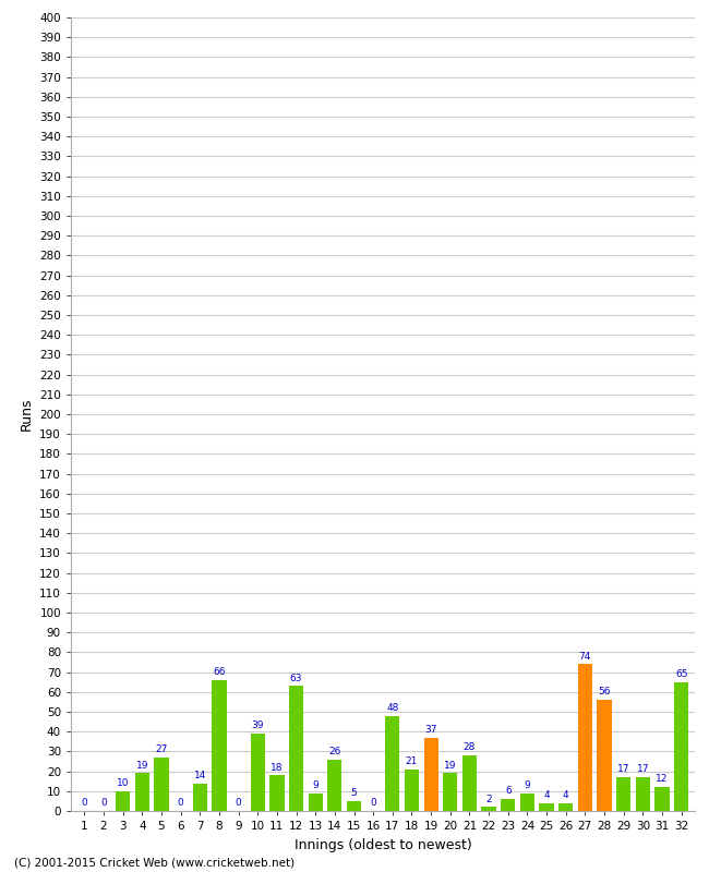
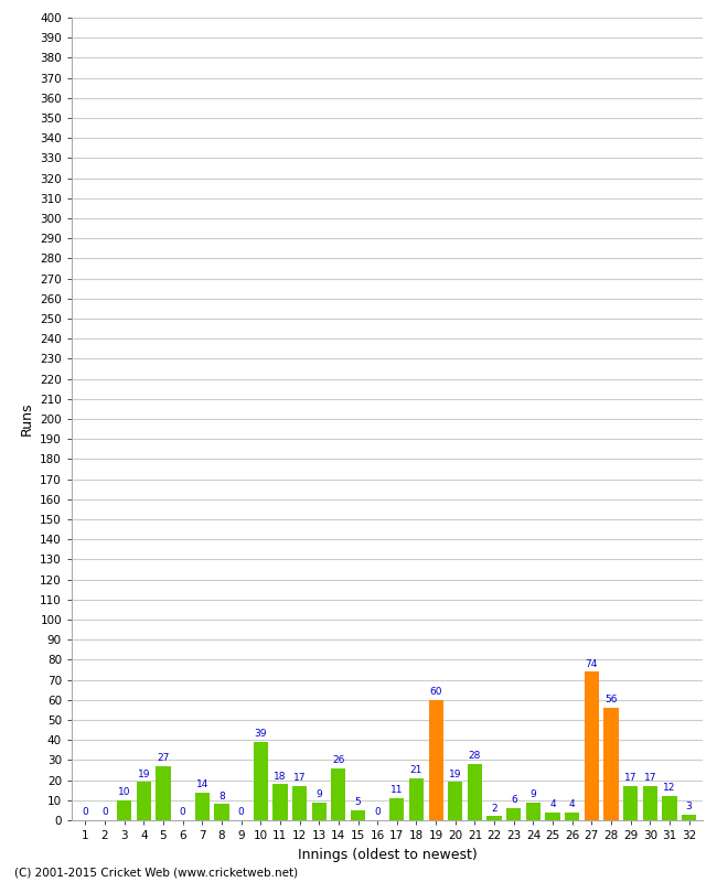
8: 66 -> 8
12: 63 -> 17
17: 48 -> 11
19: 37 -> 60
32: 65 -> 3
